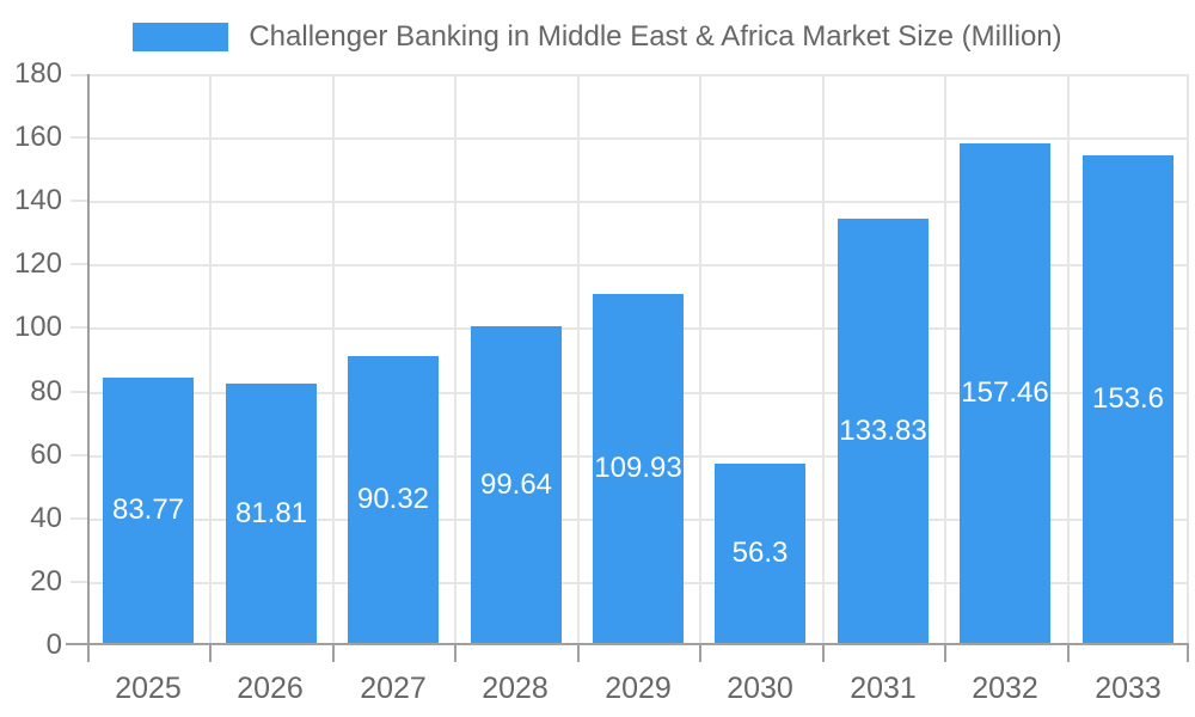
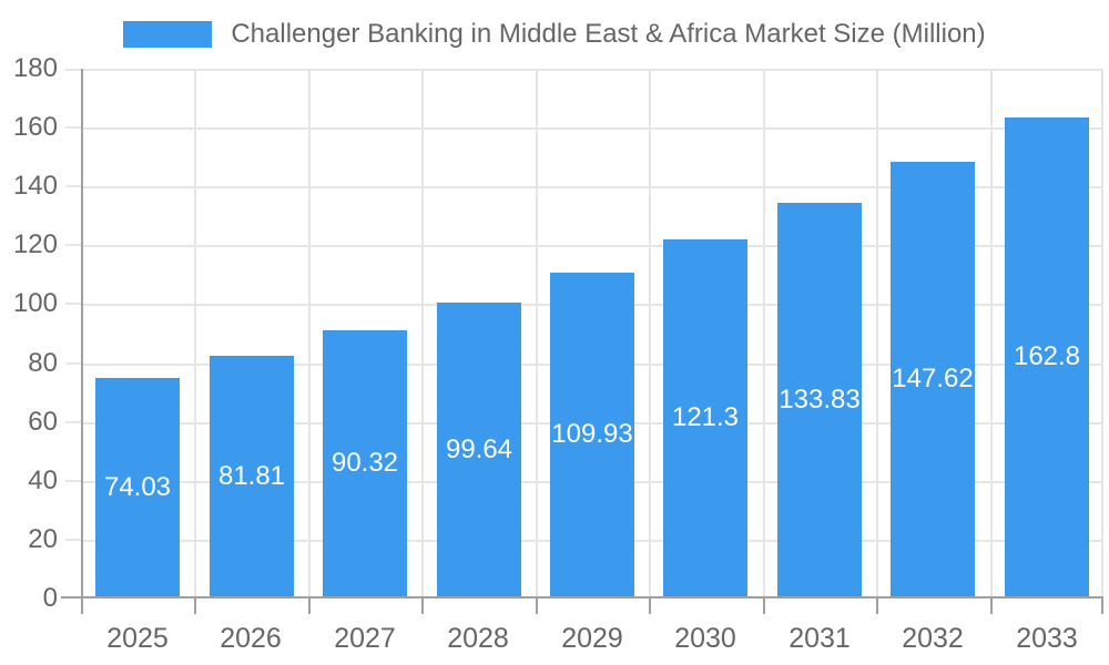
2025: 83.77 -> 74.03
2030: 56.3 -> 121.3
2032: 157.46 -> 147.62
2033: 153.6 -> 162.8
